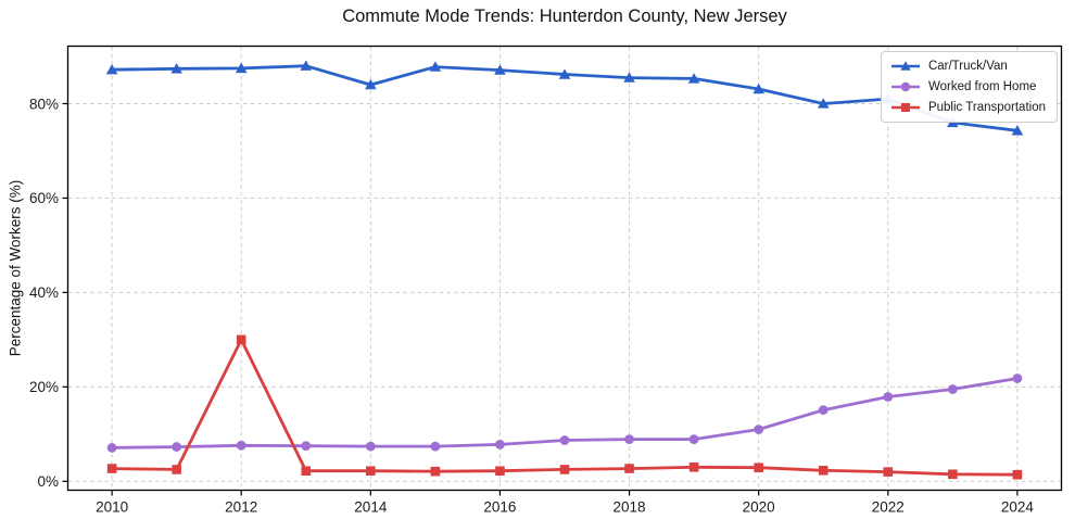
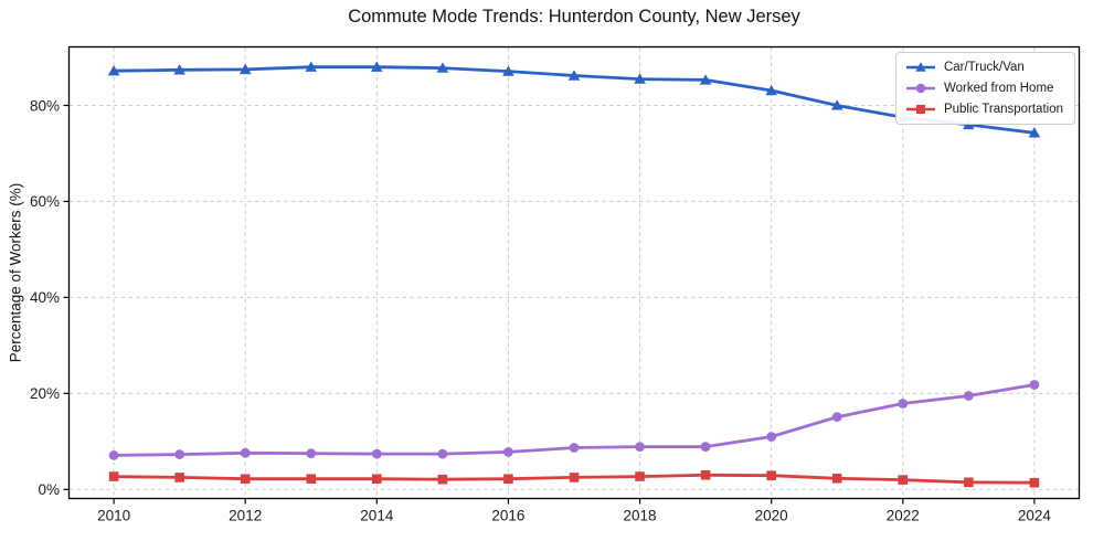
Public Transportation/2012: 30% -> 2%
Car/Truck/Van/2014: 84% -> 88%
Car/Truck/Van/2022: 81% -> 78%
